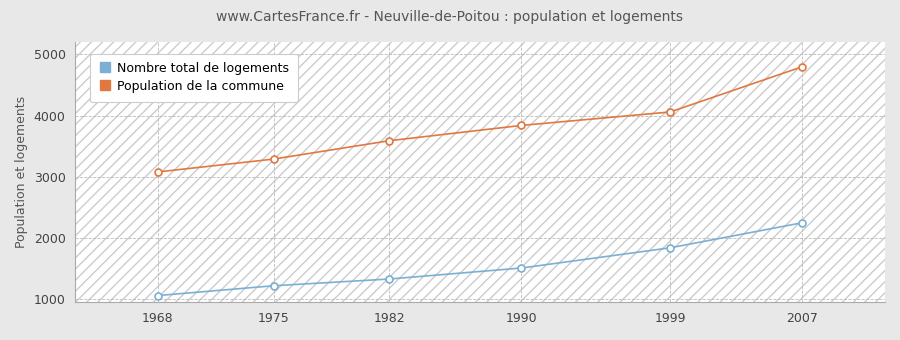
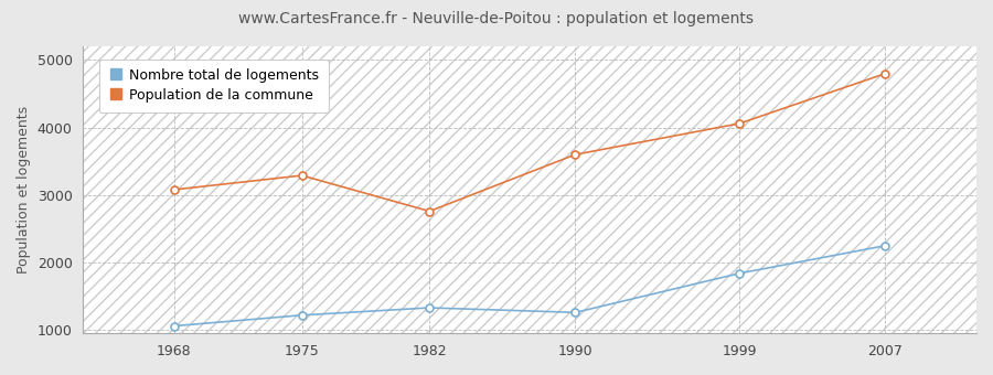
Population de la commune/1982: 3590 -> 2760
Nombre total de logements/1990: 1510 -> 1260
Population de la commune/1990: 3840 -> 3600
